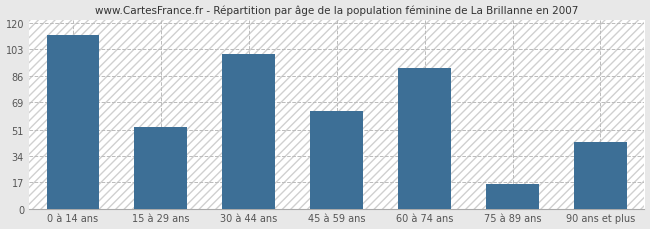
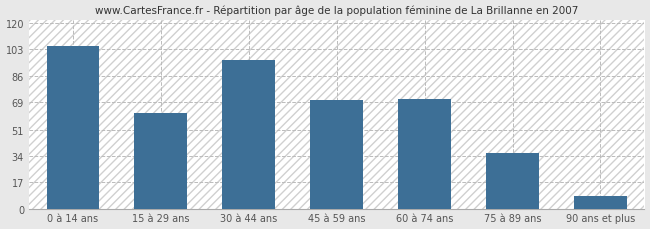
0 à 14 ans: 112 -> 105
15 à 29 ans: 53 -> 62
30 à 44 ans: 100 -> 96
45 à 59 ans: 63 -> 70
60 à 74 ans: 91 -> 71
75 à 89 ans: 16 -> 36
90 ans et plus: 43 -> 8
